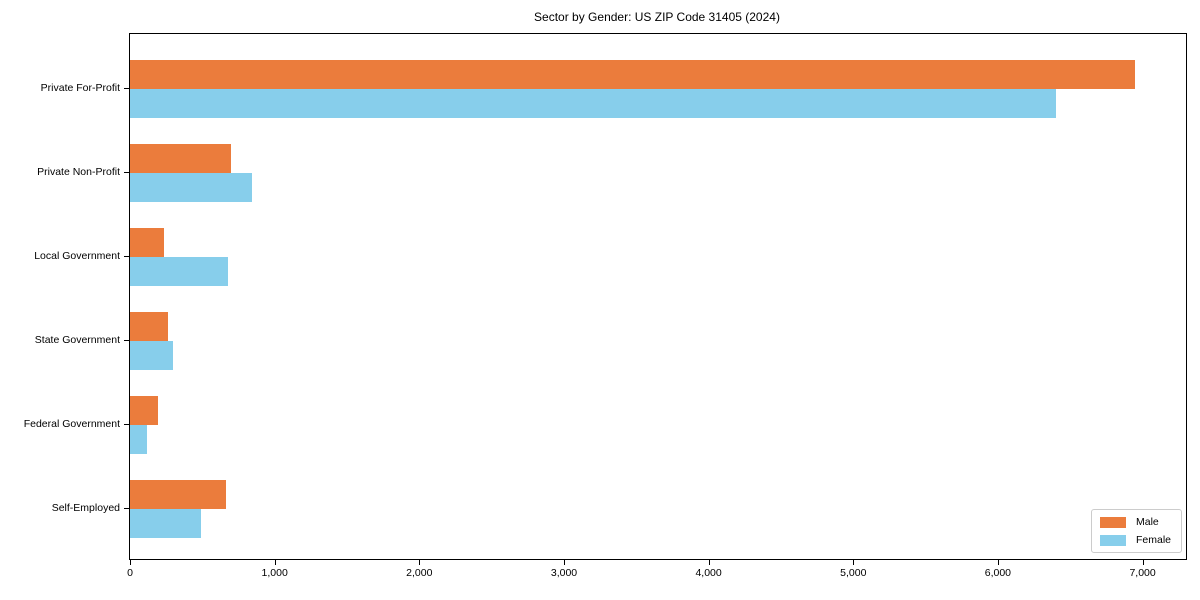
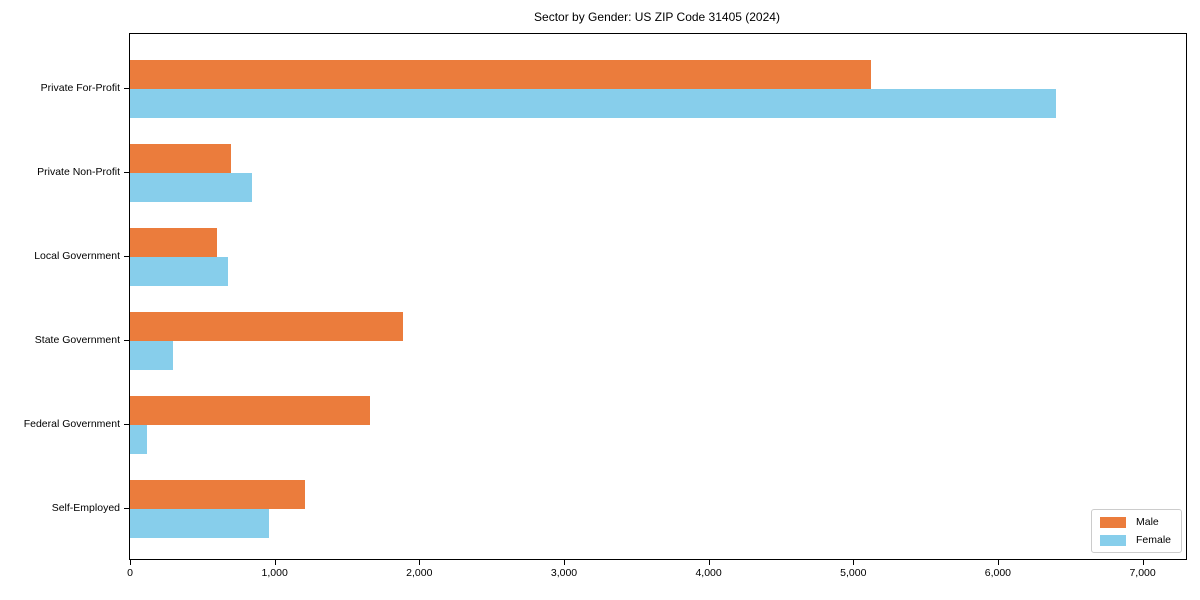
Male/Private For-Profit: 6950 -> 5120
Male/Local Government: 240 -> 600
Male/State Government: 260 -> 1890
Male/Federal Government: 190 -> 1660
Male/Self-Employed: 660 -> 1210
Female/Self-Employed: 490 -> 960
